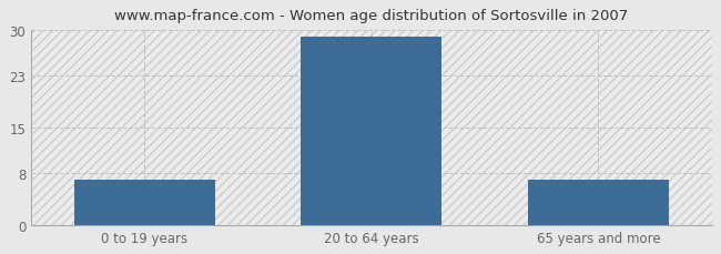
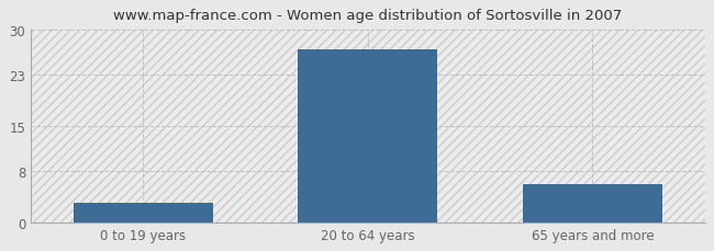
0 to 19 years: 7 -> 3
20 to 64 years: 29 -> 27
65 years and more: 7 -> 6
